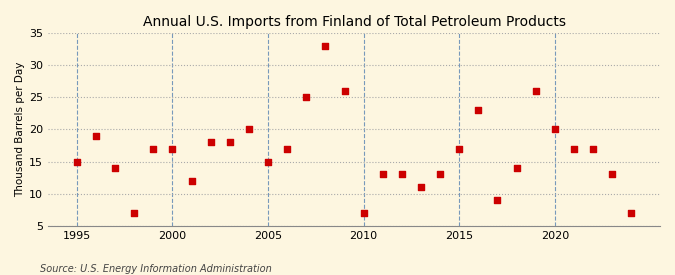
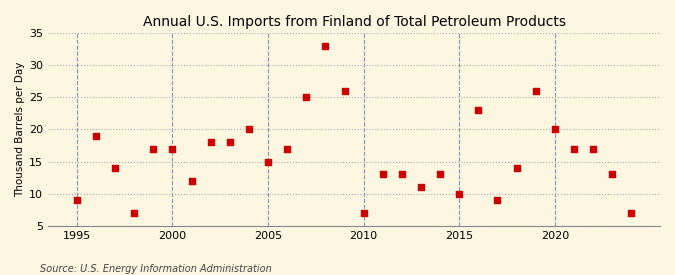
1995: 15 -> 9
2015: 17 -> 10
